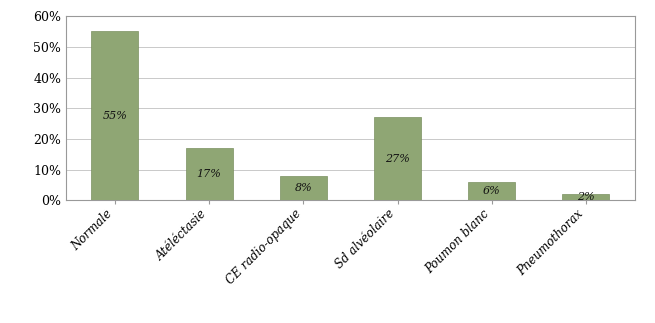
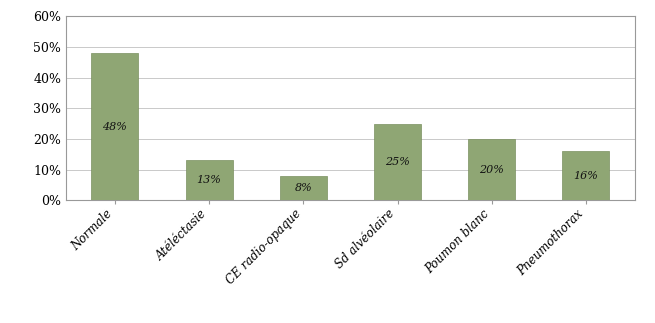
Normale: 55% -> 48%
Atéléctasie: 17% -> 13%
Sd alvéolaire: 27% -> 25%
Poumon blanc: 6% -> 20%
Pneumothorax: 2% -> 16%
